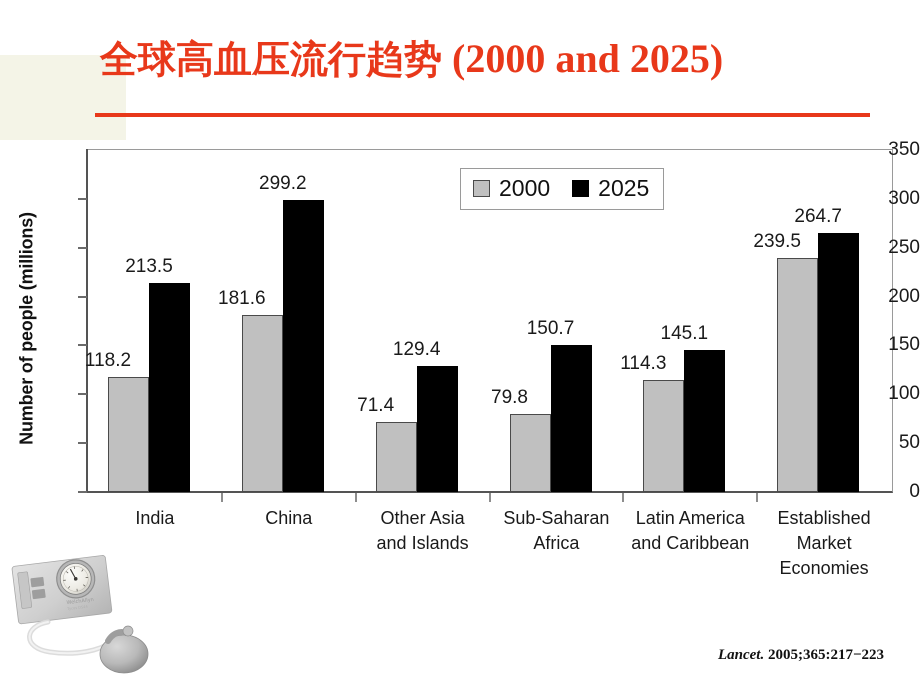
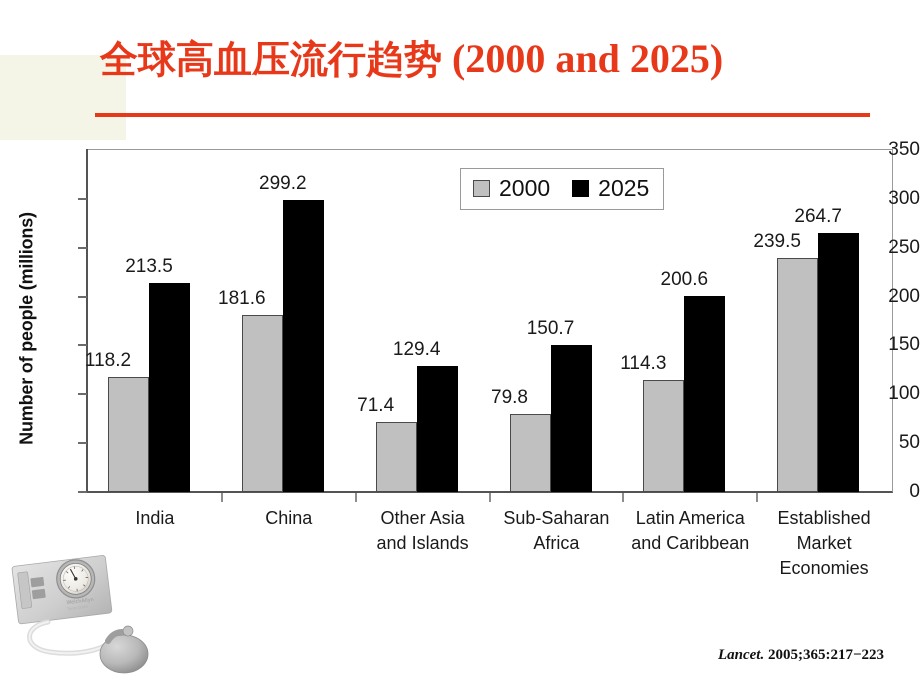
2025/Latin America and Caribbean: 145.1 -> 200.6
